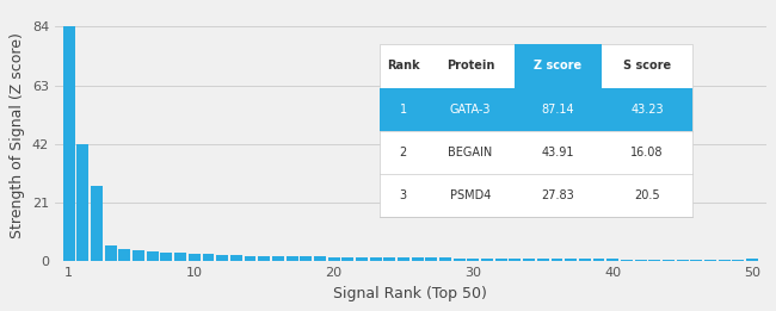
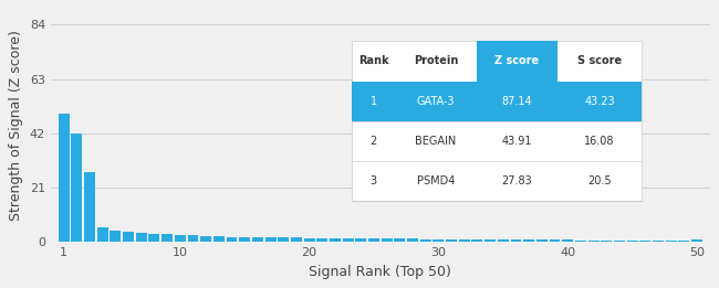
1: 84.0 -> 49.5
